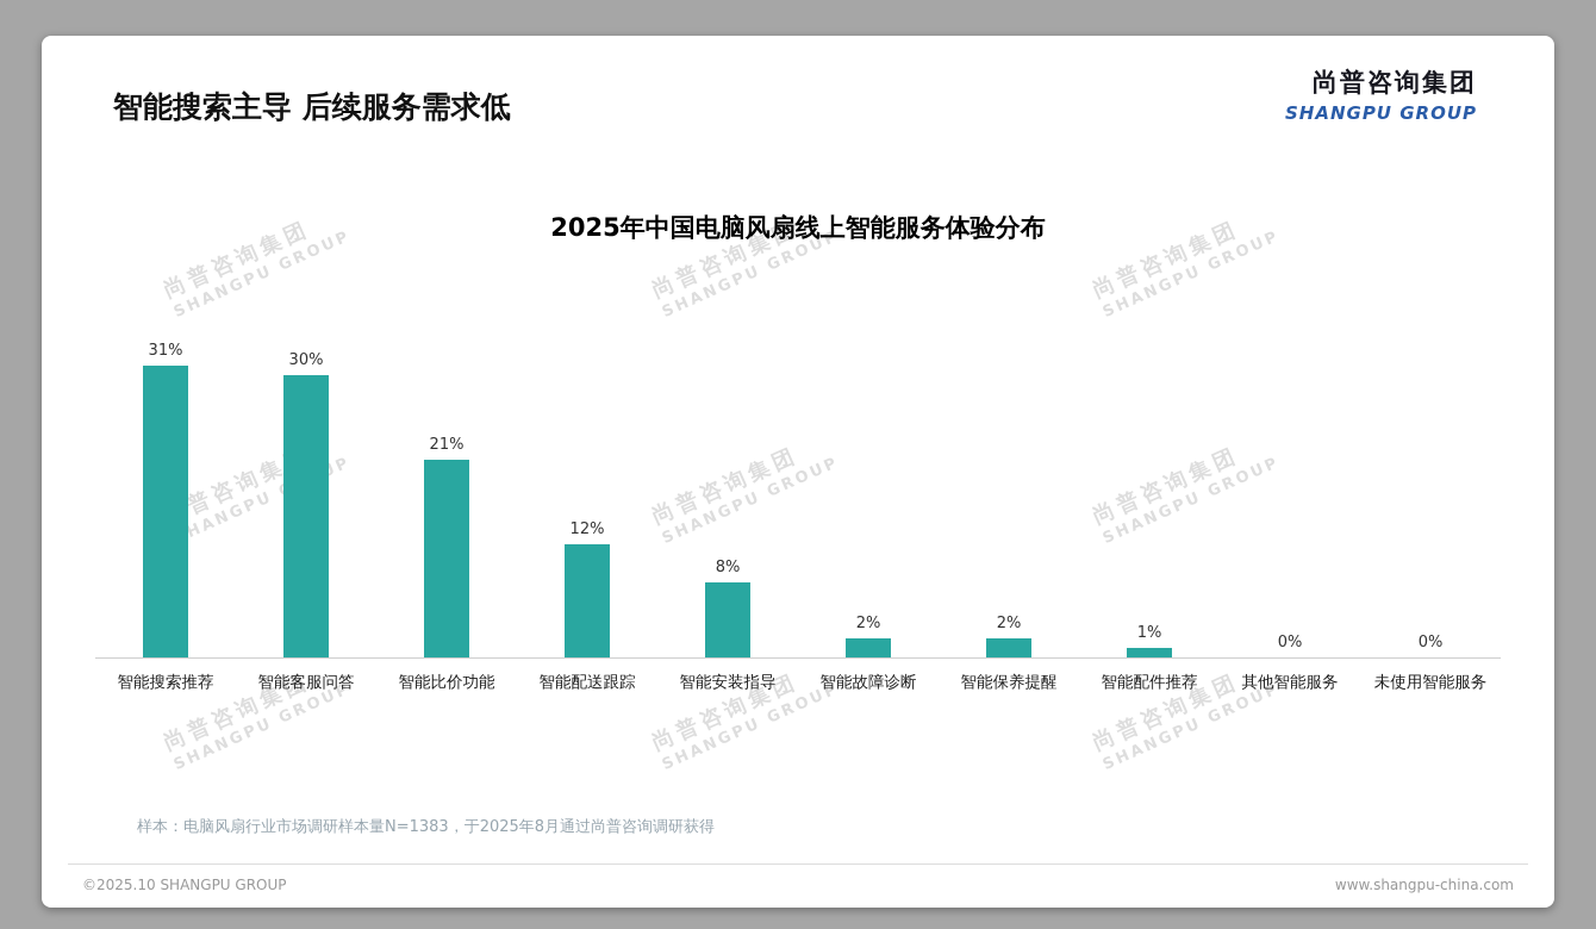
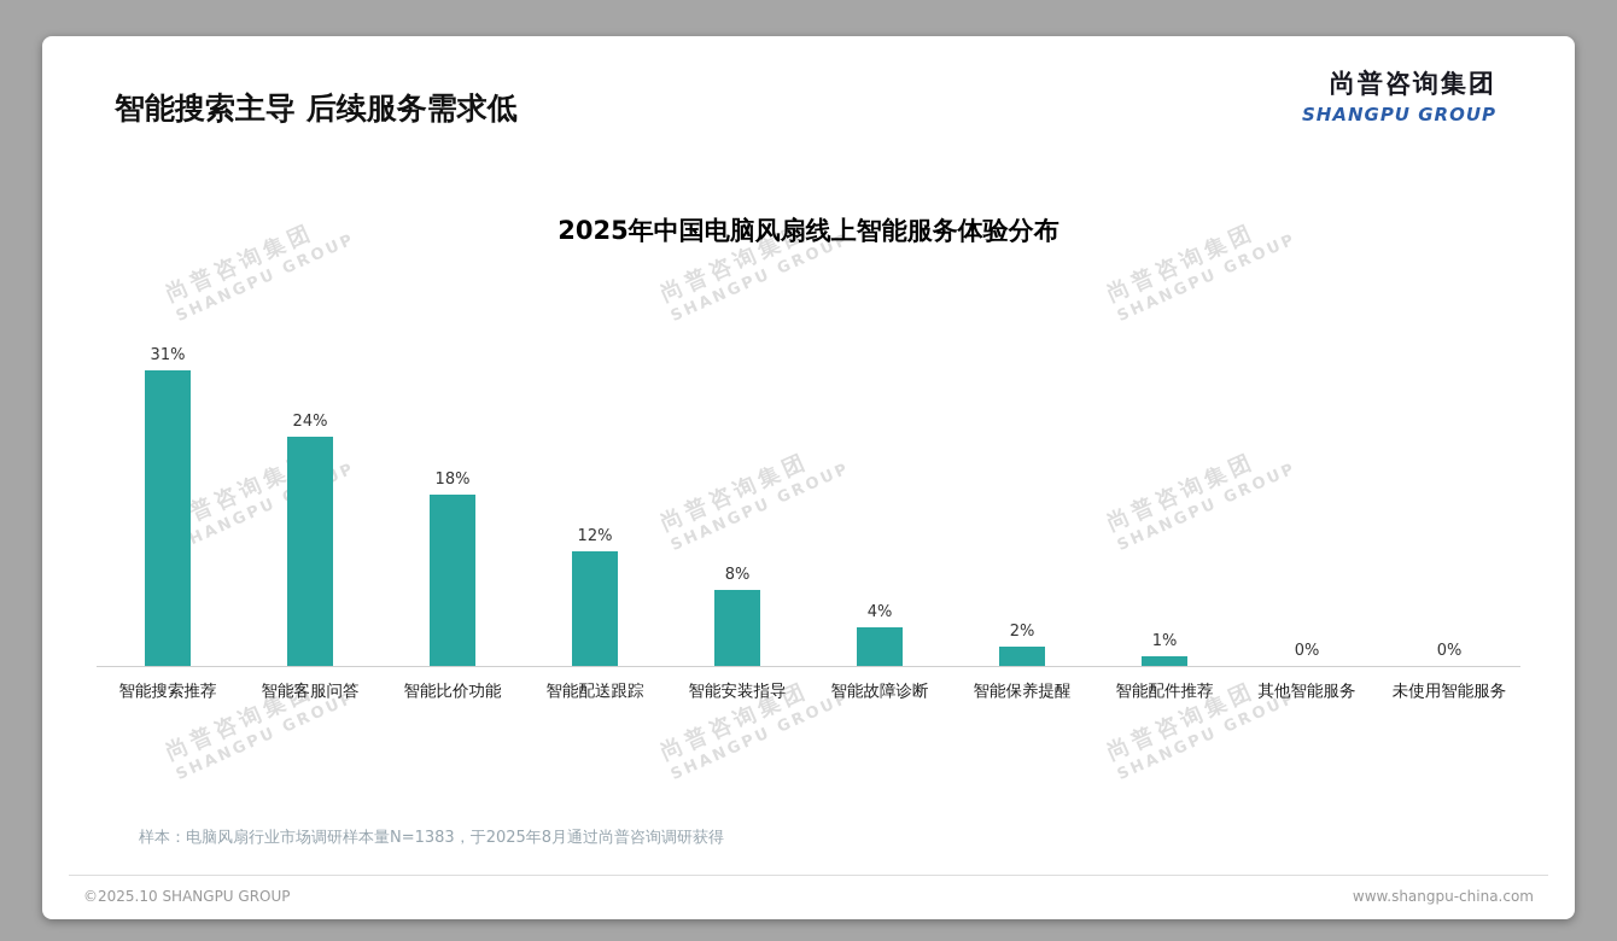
智能客服问答: 30% -> 24%
智能比价功能: 21% -> 18%
智能故障诊断: 2% -> 4%
